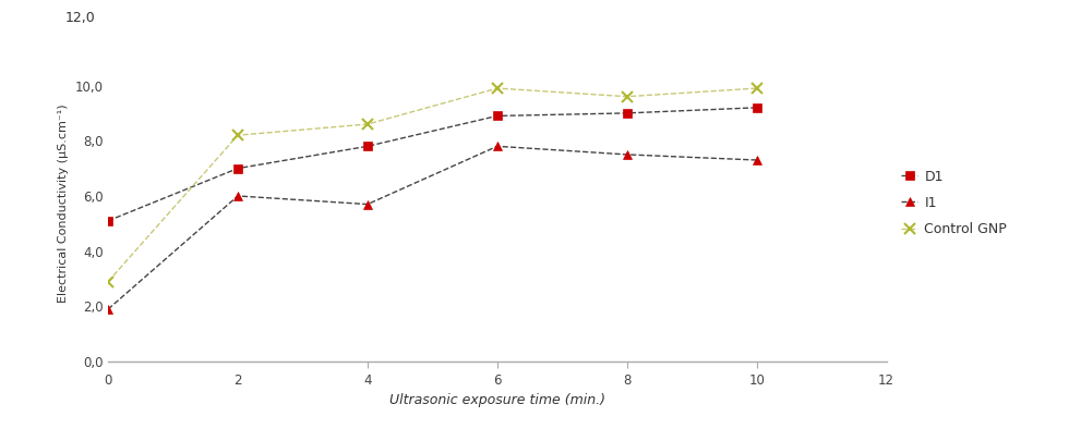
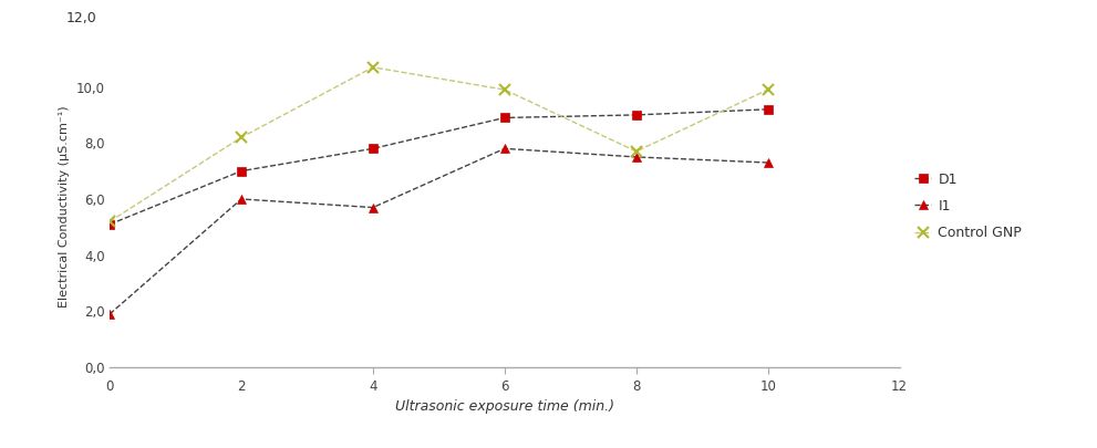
Control GNP/0: 2,9 -> 5,2
Control GNP/4: 8,6 -> 10,7
Control GNP/8: 9,6 -> 7,7
